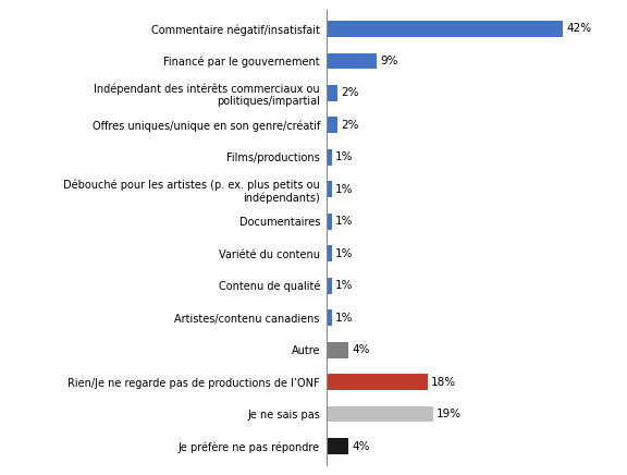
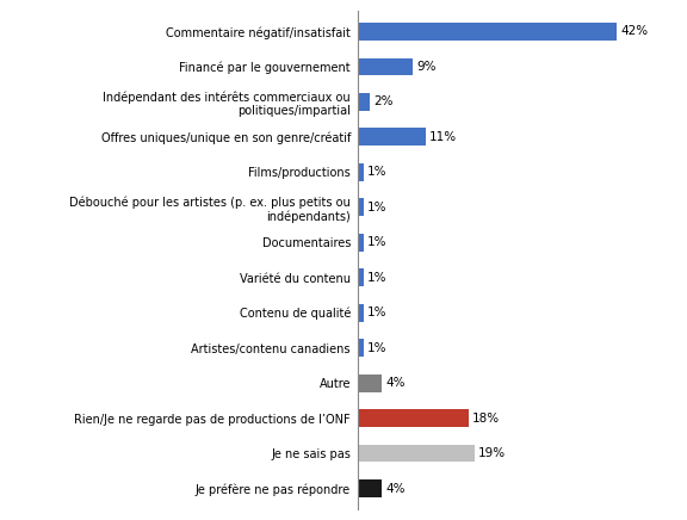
Offres uniques/unique en son genre/créatif: 2% -> 11%
